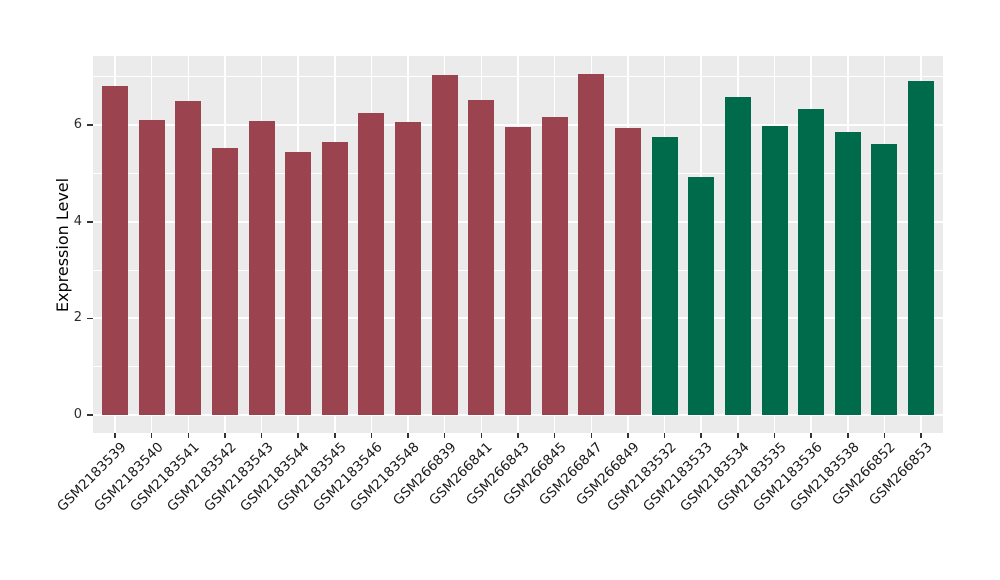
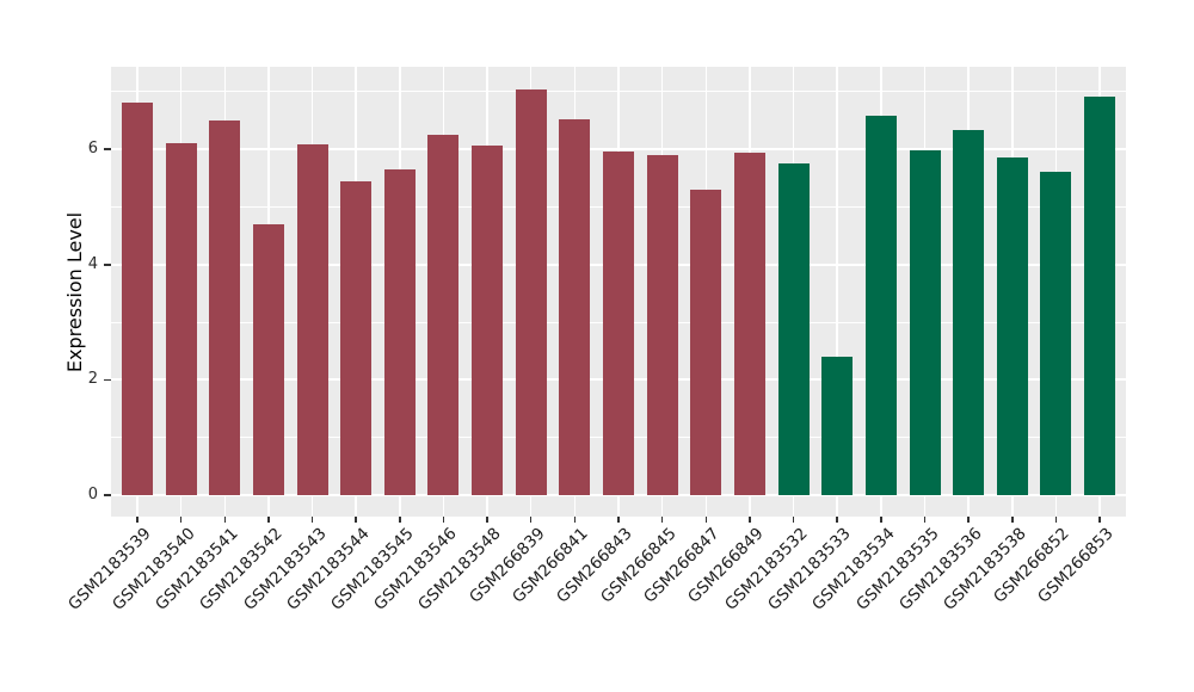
GSM2183542: 5.5 -> 4.7
GSM266845: 6.2 -> 5.9
GSM266847: 7.1 -> 5.3
GSM2183533: 4.9 -> 2.4
